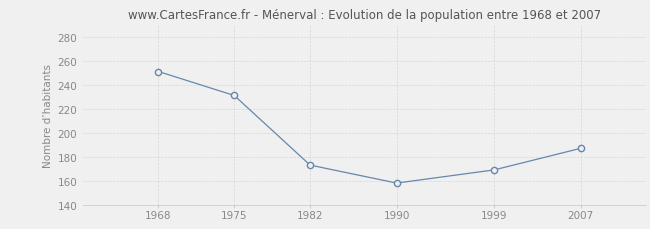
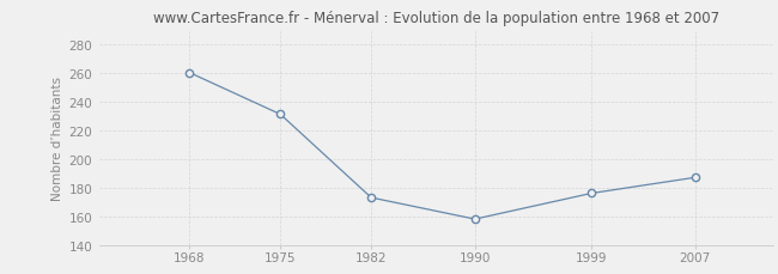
1968: 251 -> 260
1999: 169 -> 176
